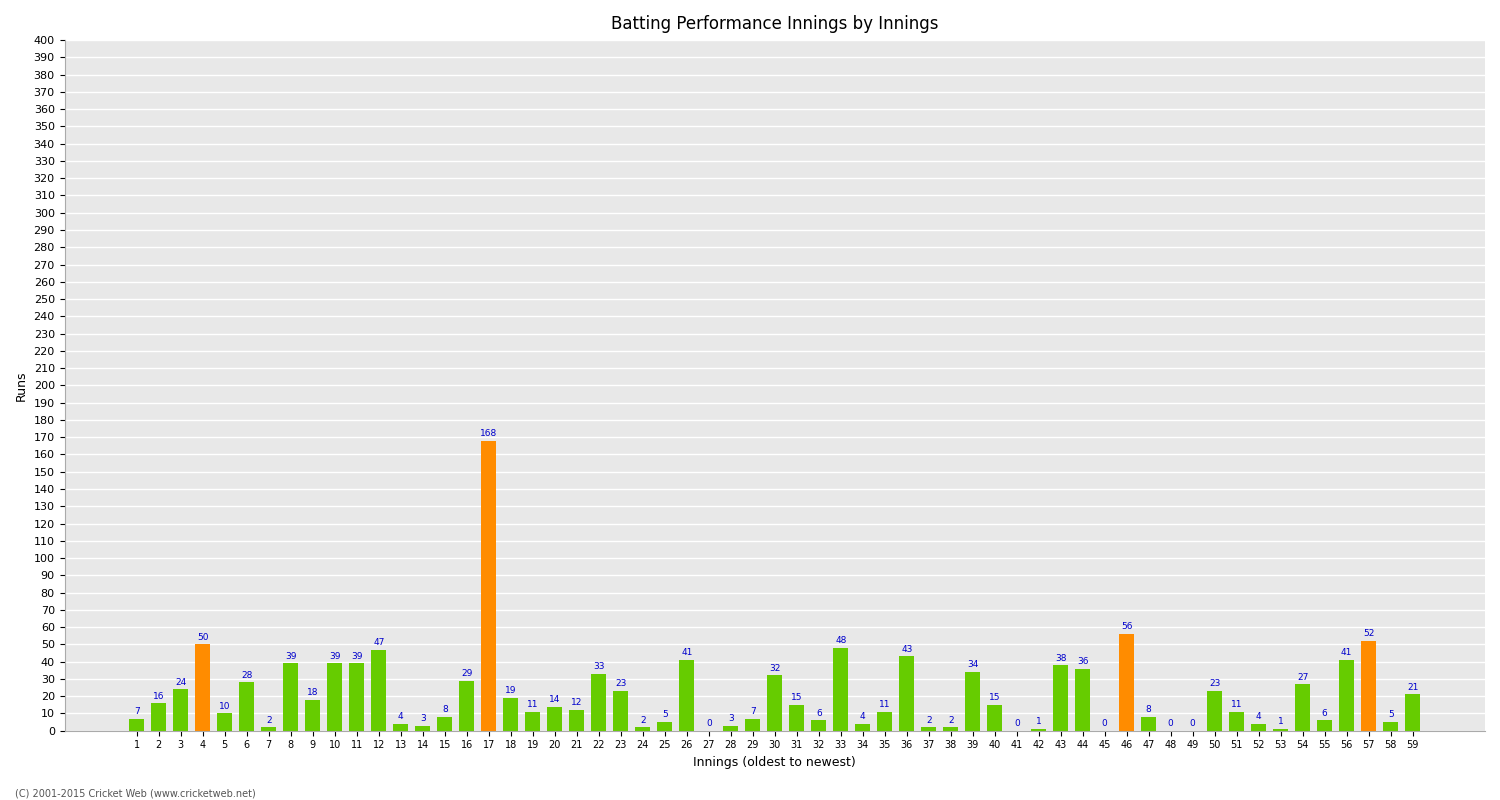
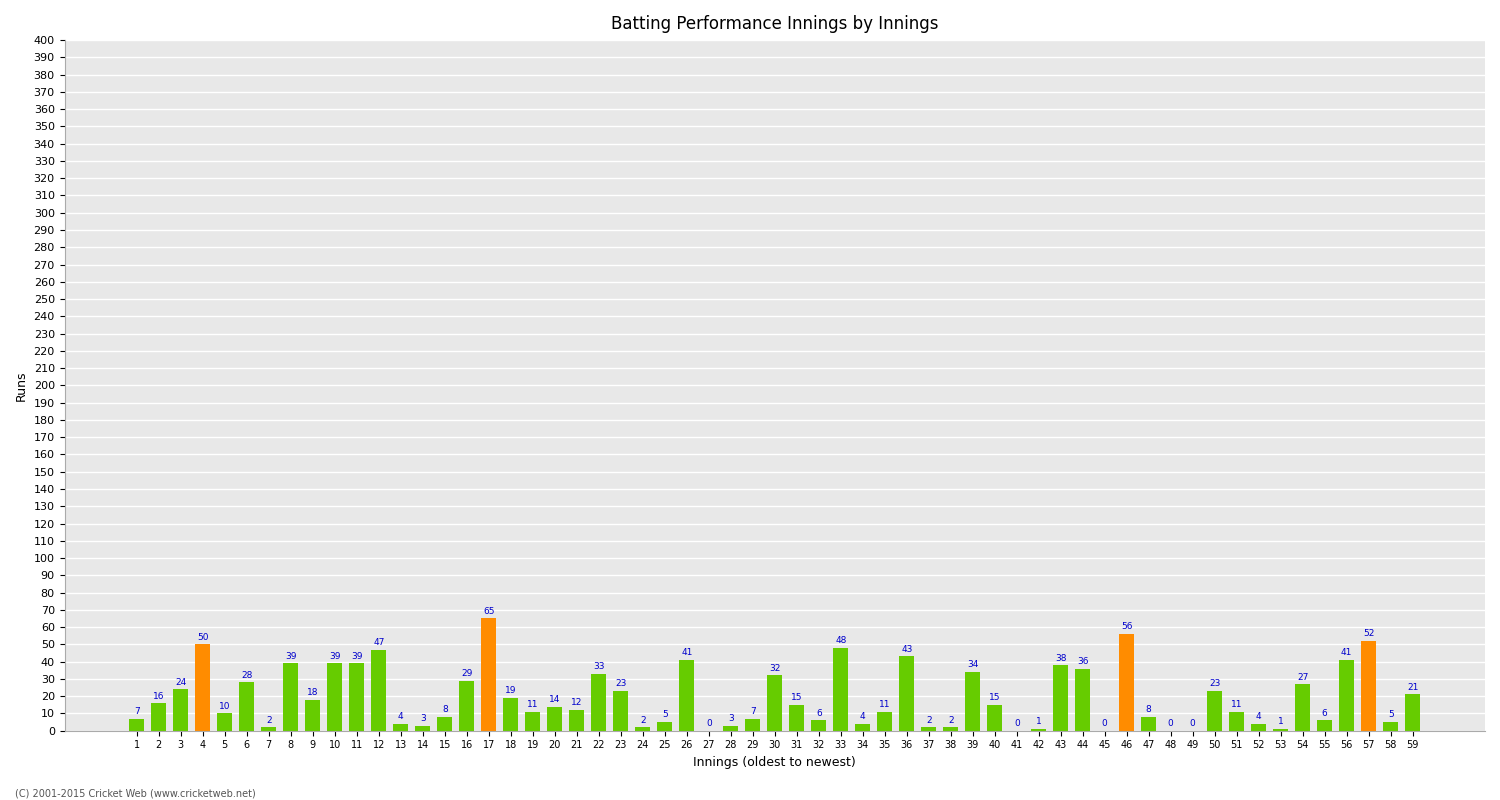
17: 168 -> 65
